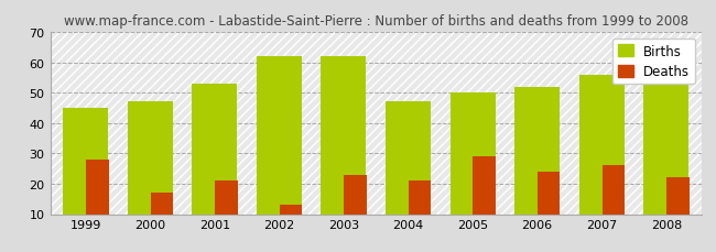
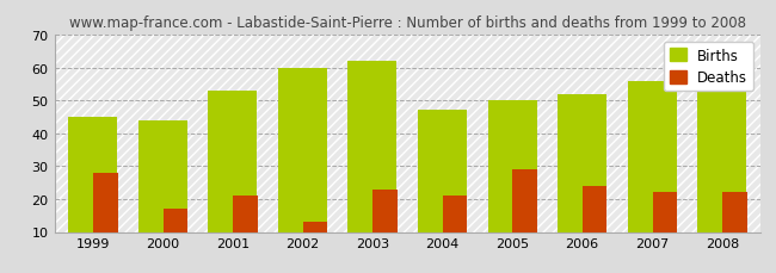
Births/2000: 47 -> 44
Births/2002: 62 -> 60
Deaths/2007: 26 -> 22
